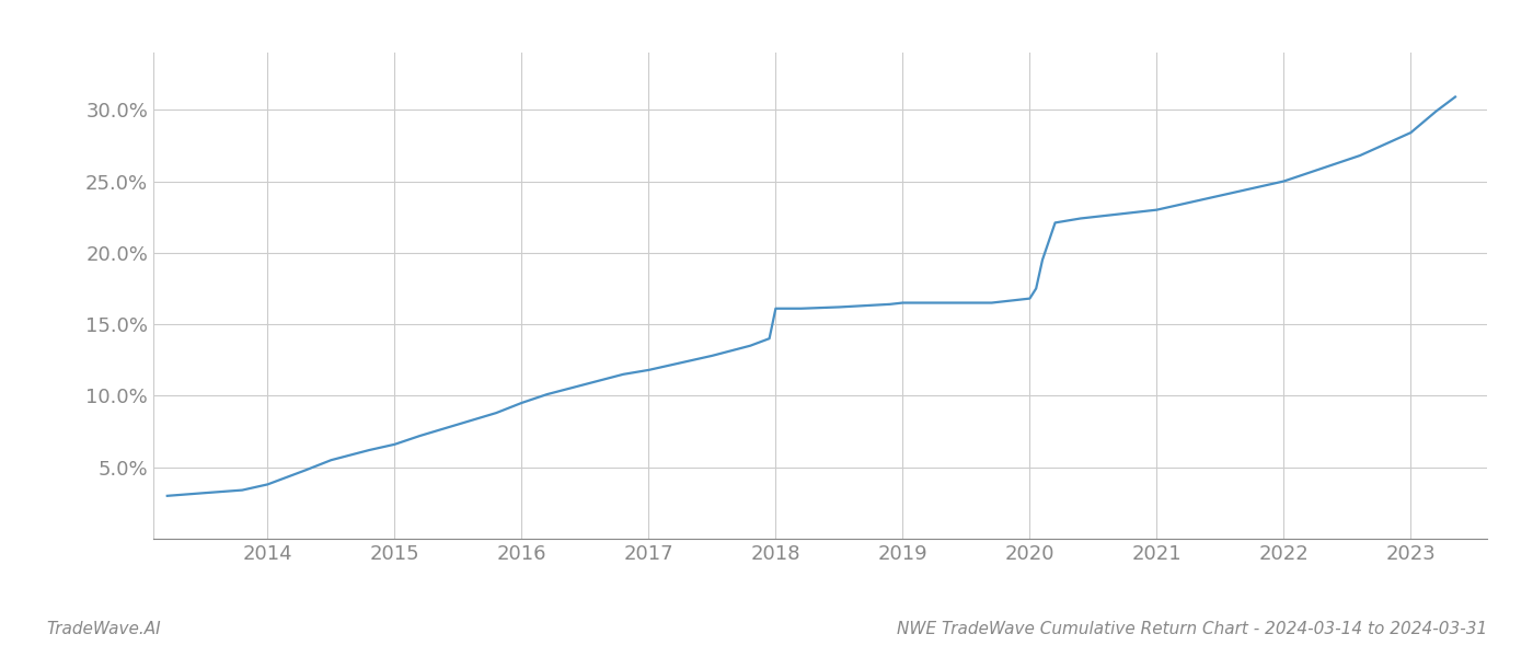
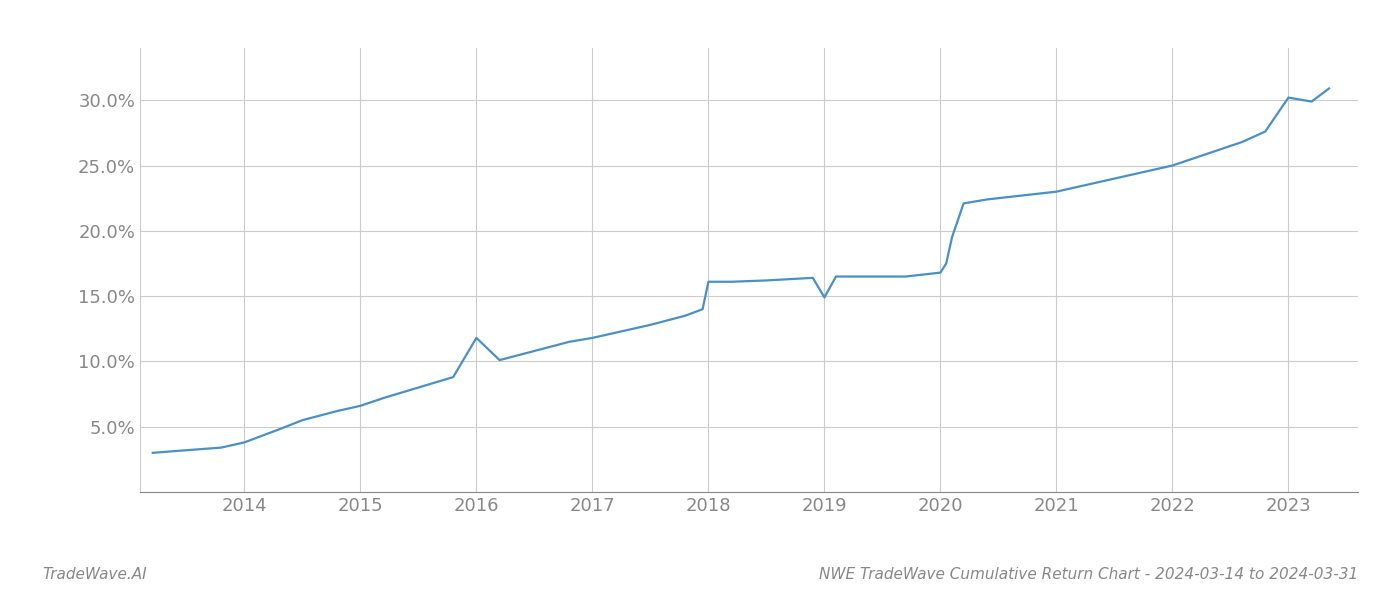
2016: 9.5% -> 11.8%
2019: 16.5% -> 14.9%
2023: 28.4% -> 30.2%
